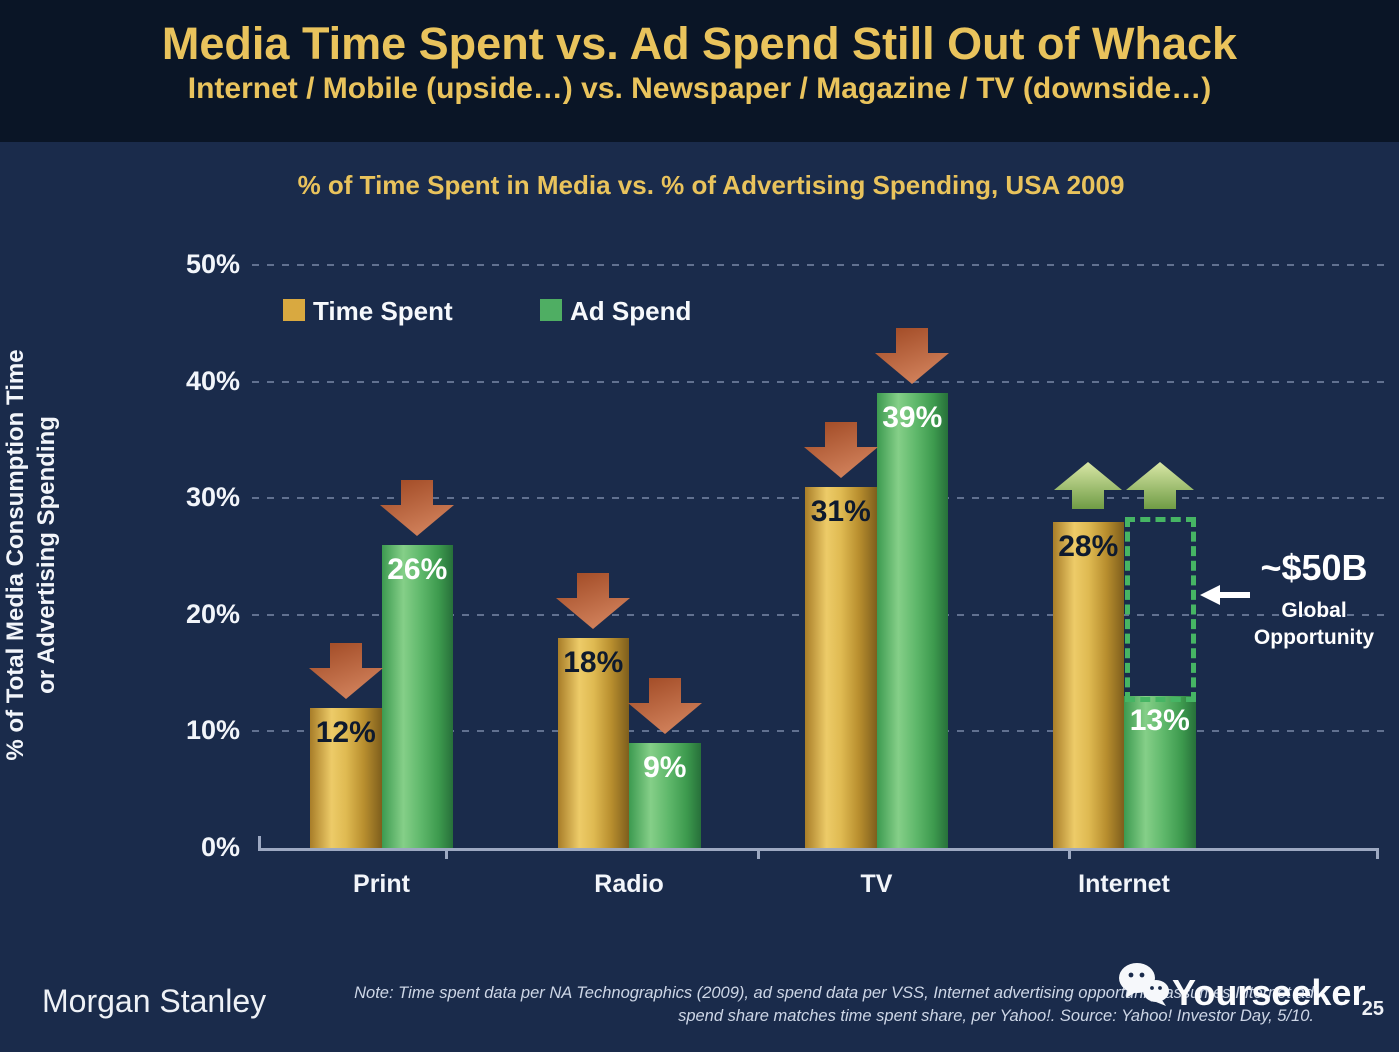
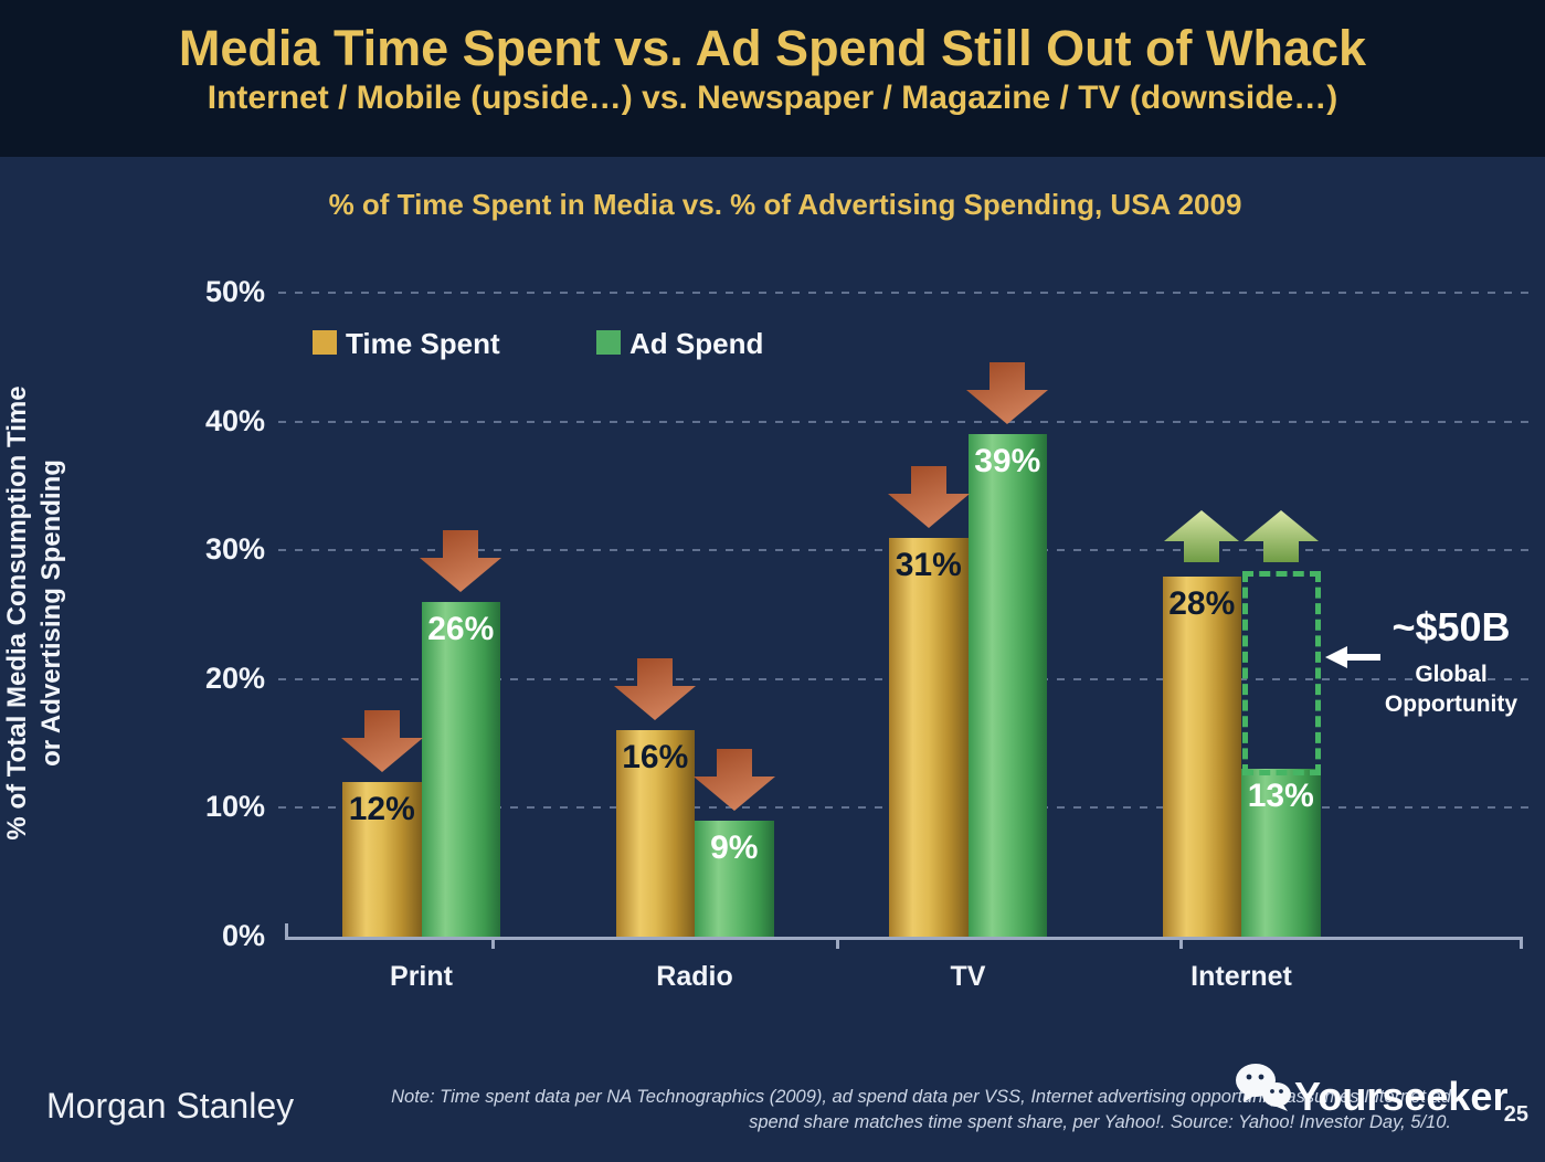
Time Spent/Radio: 18% -> 16%
